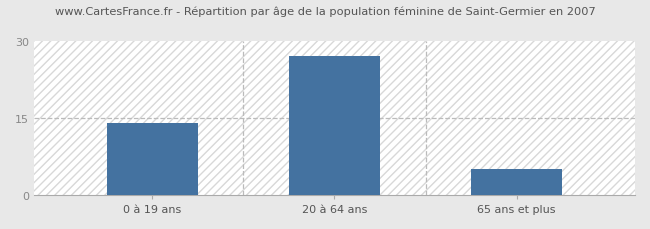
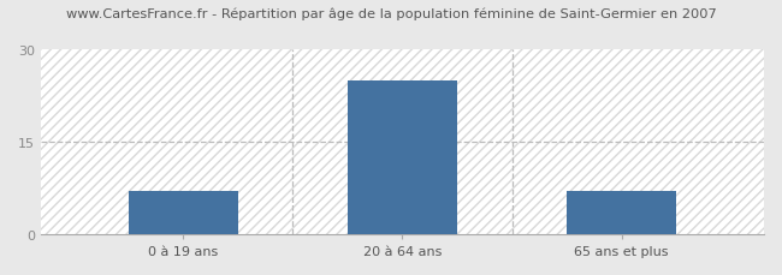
0 à 19 ans: 14 -> 7
20 à 64 ans: 27 -> 25
65 ans et plus: 5 -> 7
